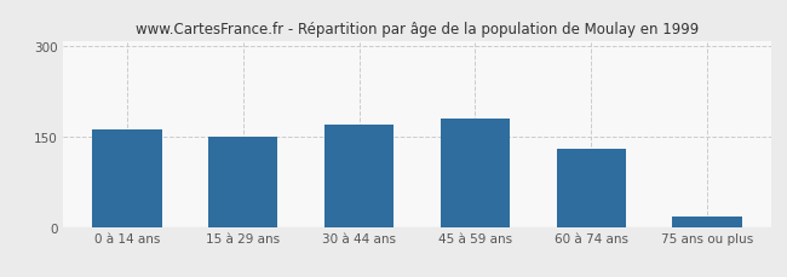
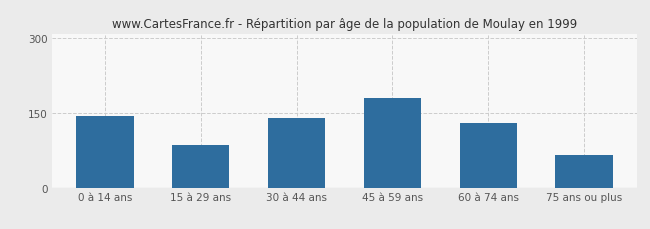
0 à 14 ans: 163 -> 145
15 à 29 ans: 151 -> 85
30 à 44 ans: 170 -> 140
75 ans ou plus: 17 -> 65
